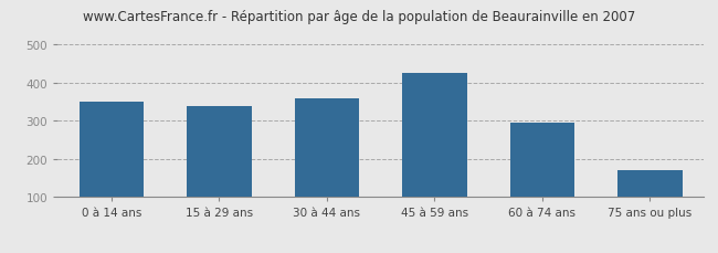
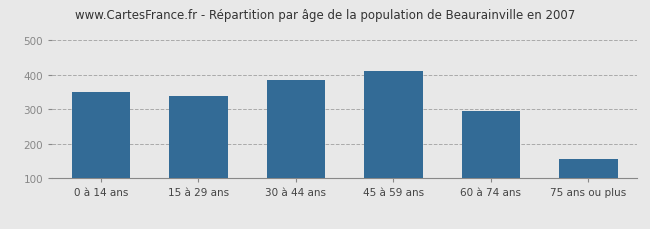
30 à 44 ans: 360 -> 385
45 à 59 ans: 425 -> 410
75 ans ou plus: 170 -> 155
